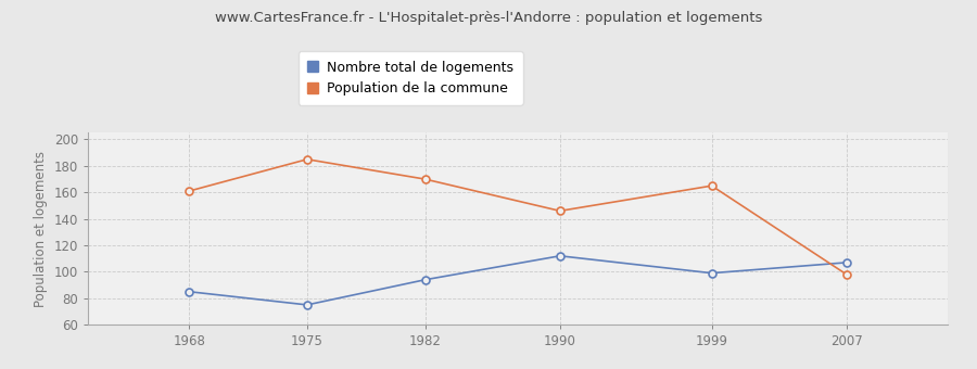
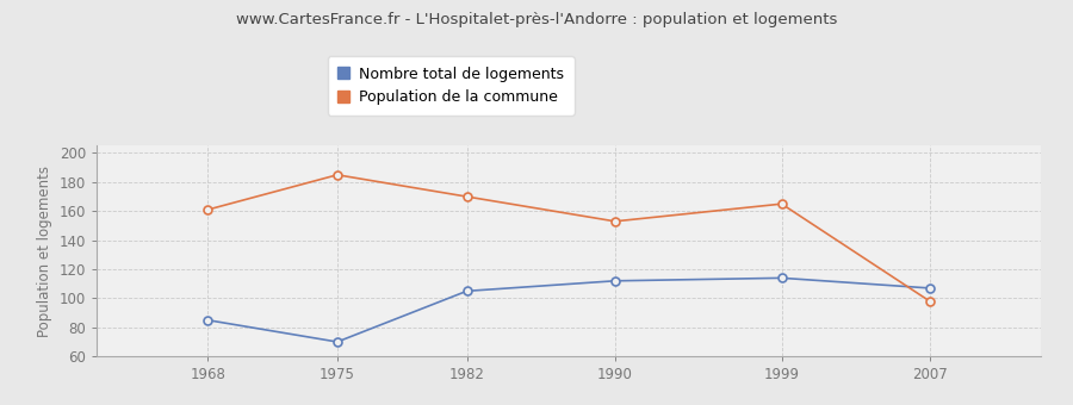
Nombre total de logements/1975: 75 -> 70
Nombre total de logements/1982: 94 -> 105
Population de la commune/1990: 146 -> 153
Nombre total de logements/1999: 99 -> 114
